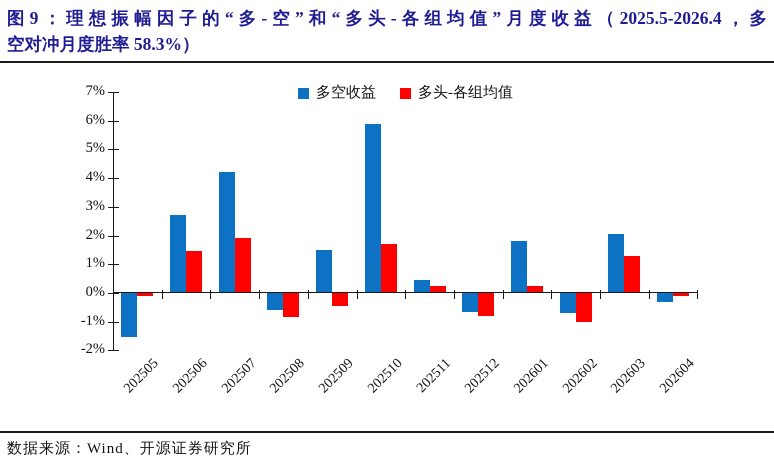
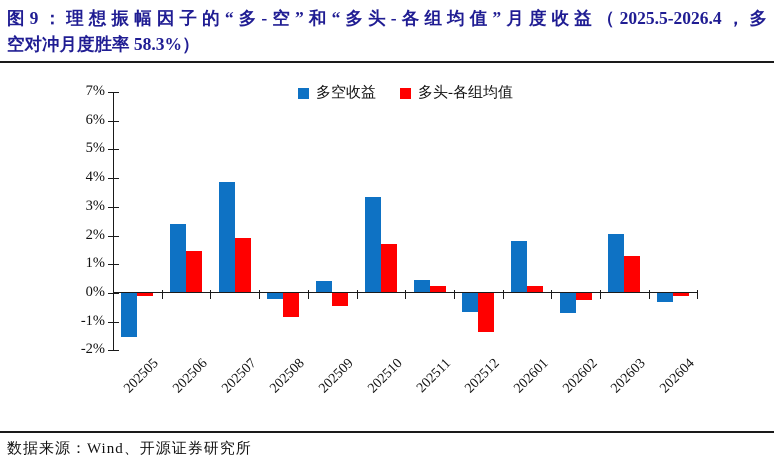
多空收益/202506: 2.7% -> 2.4%
多空收益/202507: 4.2% -> 3.9%
多空收益/202508: -0.6% -> -0.2%
多空收益/202509: 1.5% -> 0.4%
多空收益/202510: 5.9% -> 3.4%
多头-各组均值/202512: -0.8% -> -1.4%
多头-各组均值/202602: -1.0% -> -0.2%
